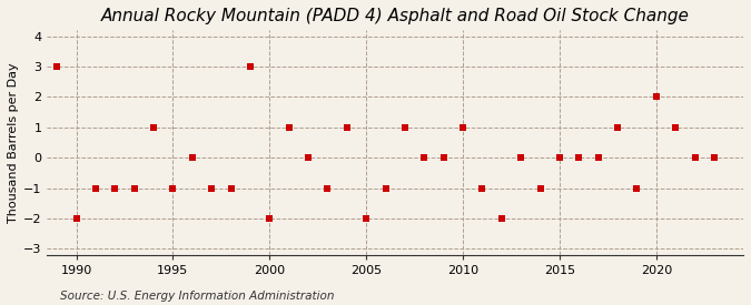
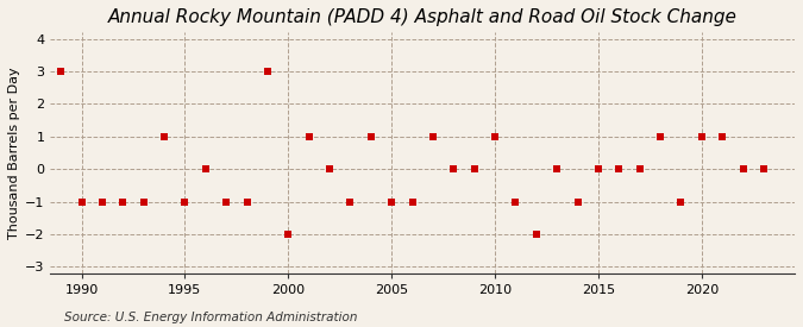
1990: -2 -> -1
2005: -2 -> -1
2020: 2 -> 1
